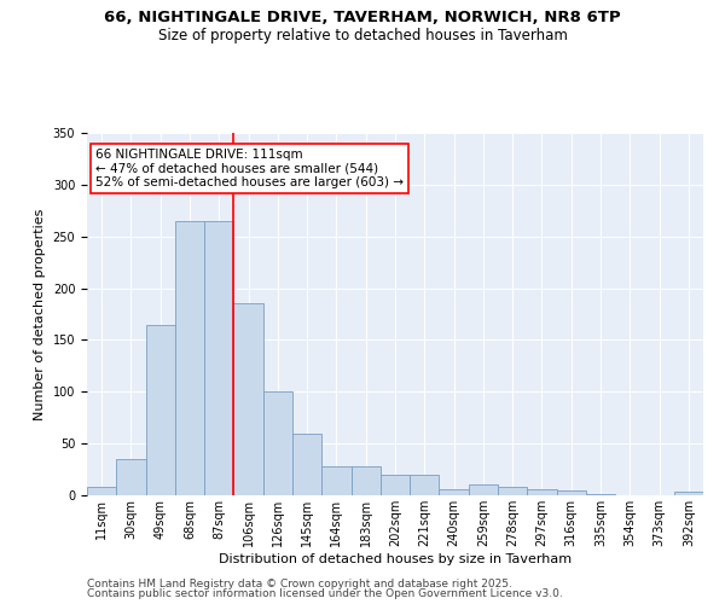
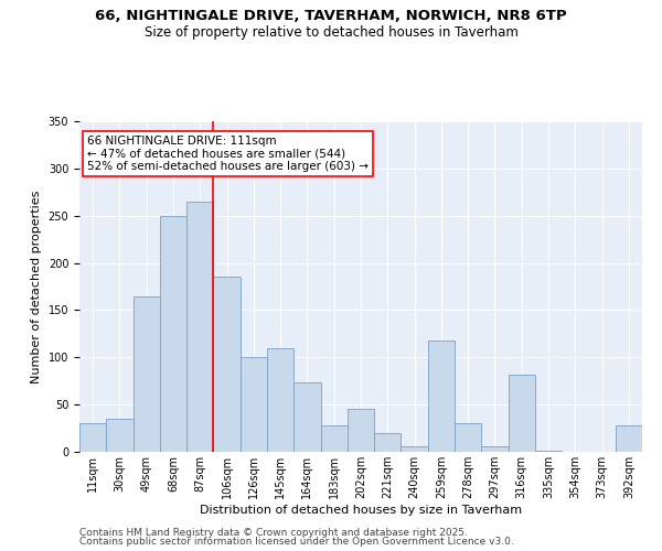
11sqm: 8 -> 30
68sqm: 265 -> 250
145sqm: 60 -> 110
164sqm: 28 -> 74
202sqm: 20 -> 46
259sqm: 10 -> 118
278sqm: 8 -> 30
316sqm: 5 -> 82
392sqm: 3 -> 28
